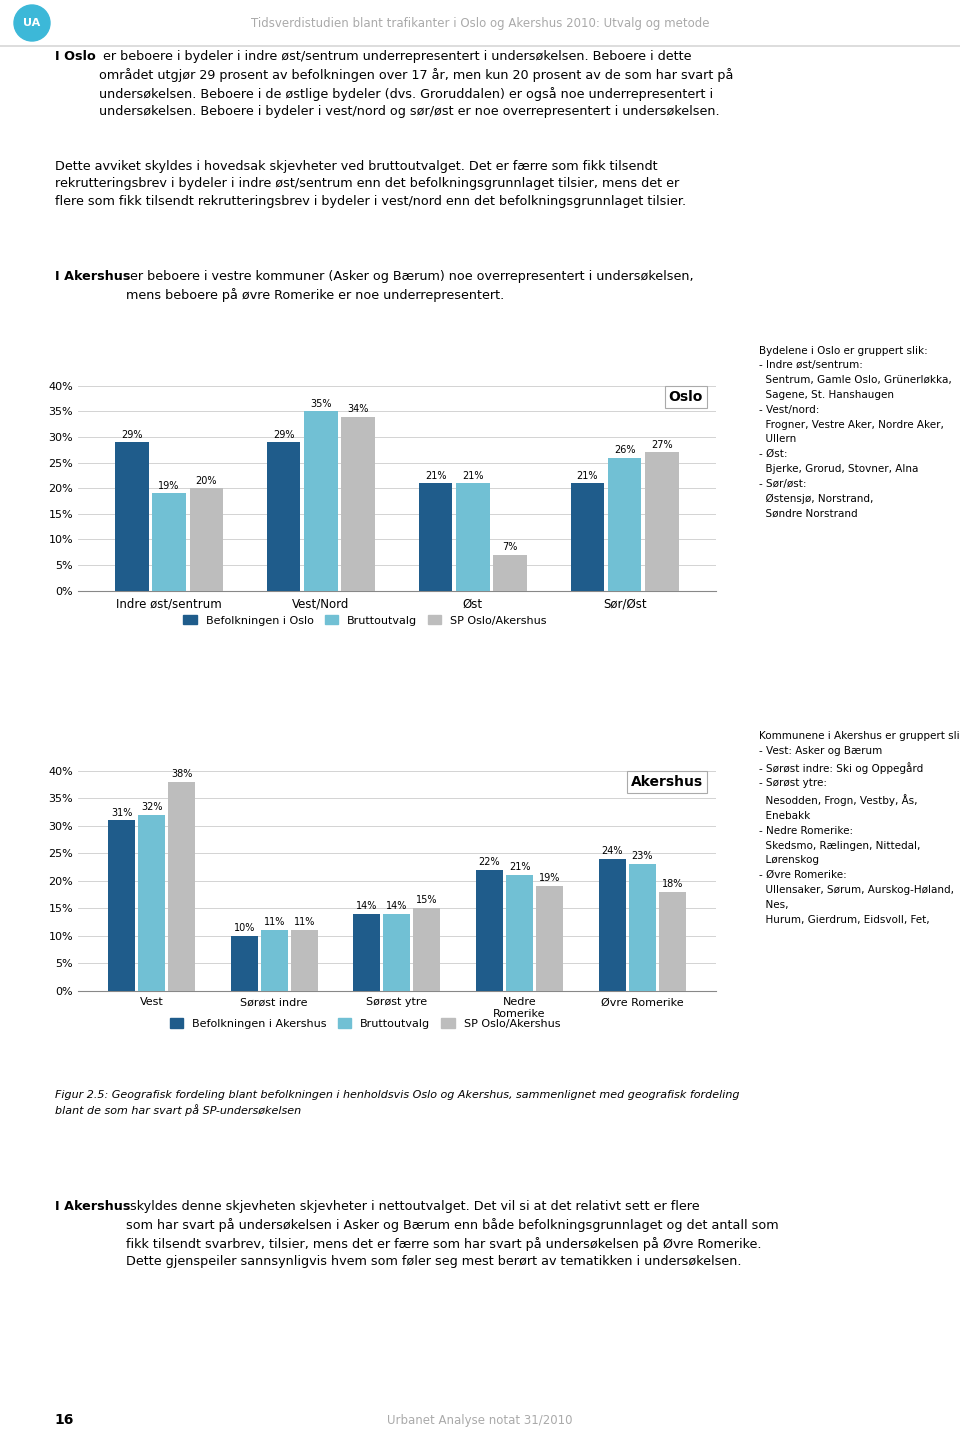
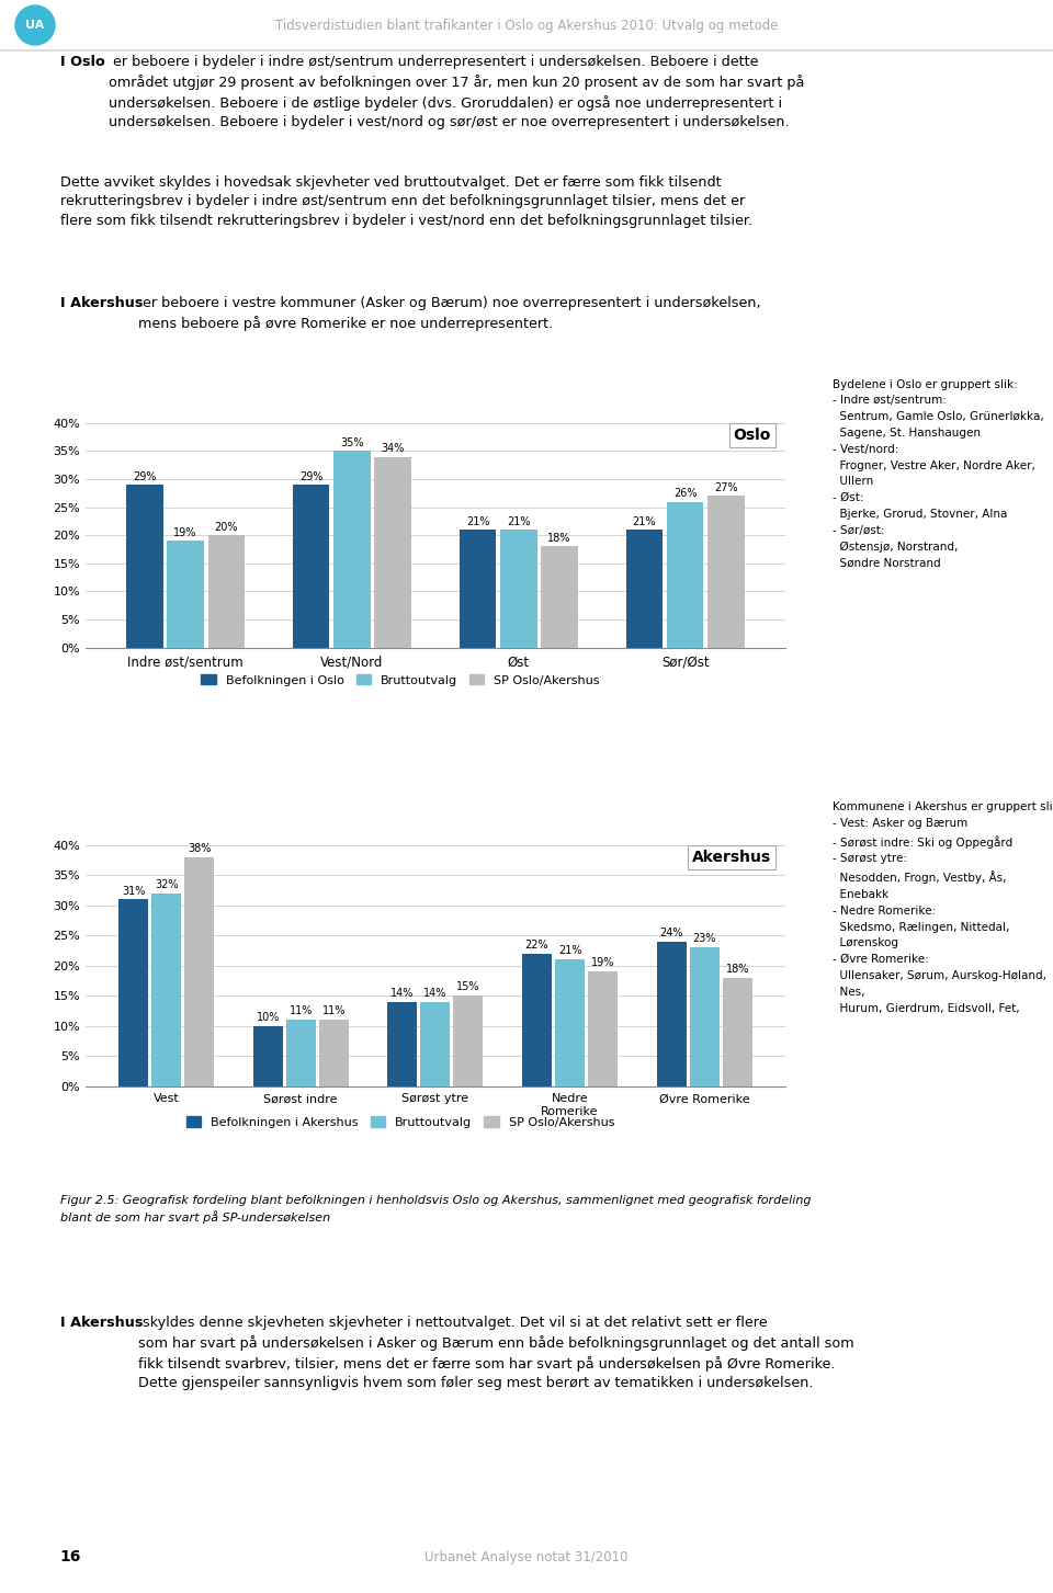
SP Oslo/Akershus/Øst: 7% -> 18%
